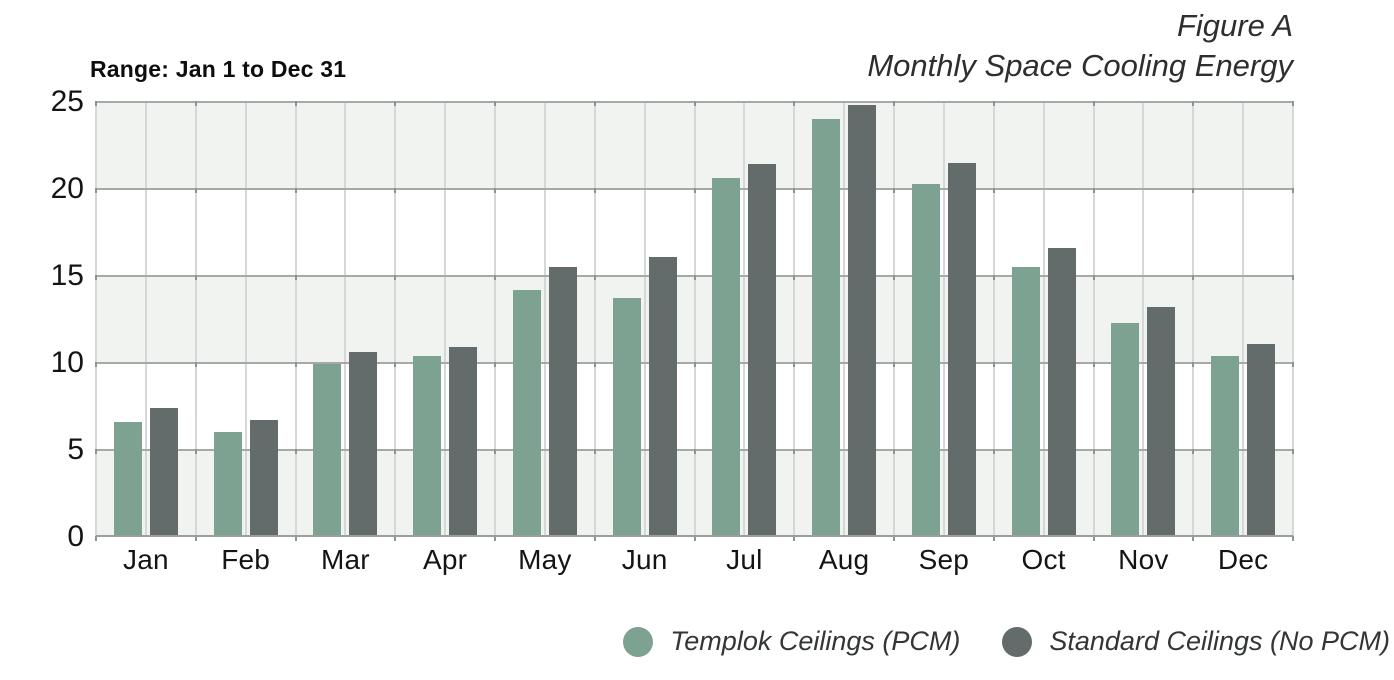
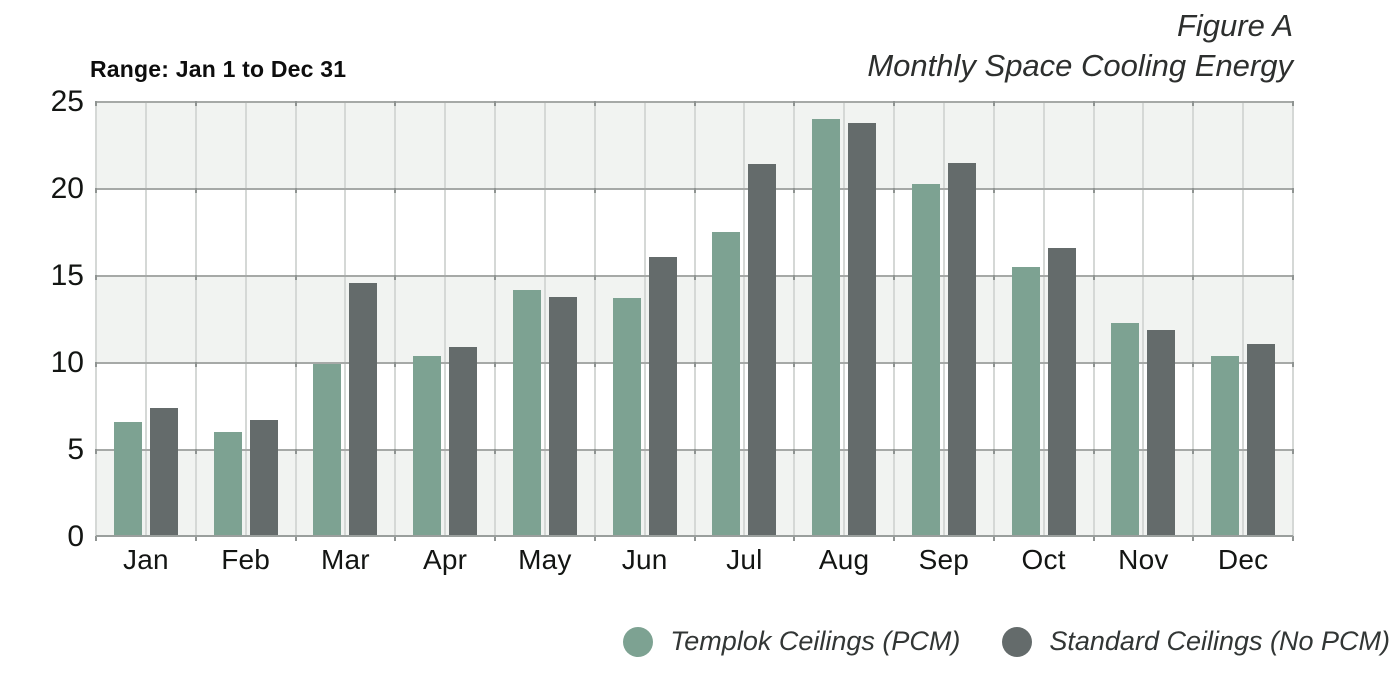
Standard Ceilings (No PCM)/Mar: 10.5 -> 14.5
Standard Ceilings (No PCM)/May: 15.4 -> 13.7
Templok Ceilings (PCM)/Jul: 20.5 -> 17.4
Standard Ceilings (No PCM)/Aug: 24.7 -> 23.7
Standard Ceilings (No PCM)/Nov: 13.1 -> 11.8
